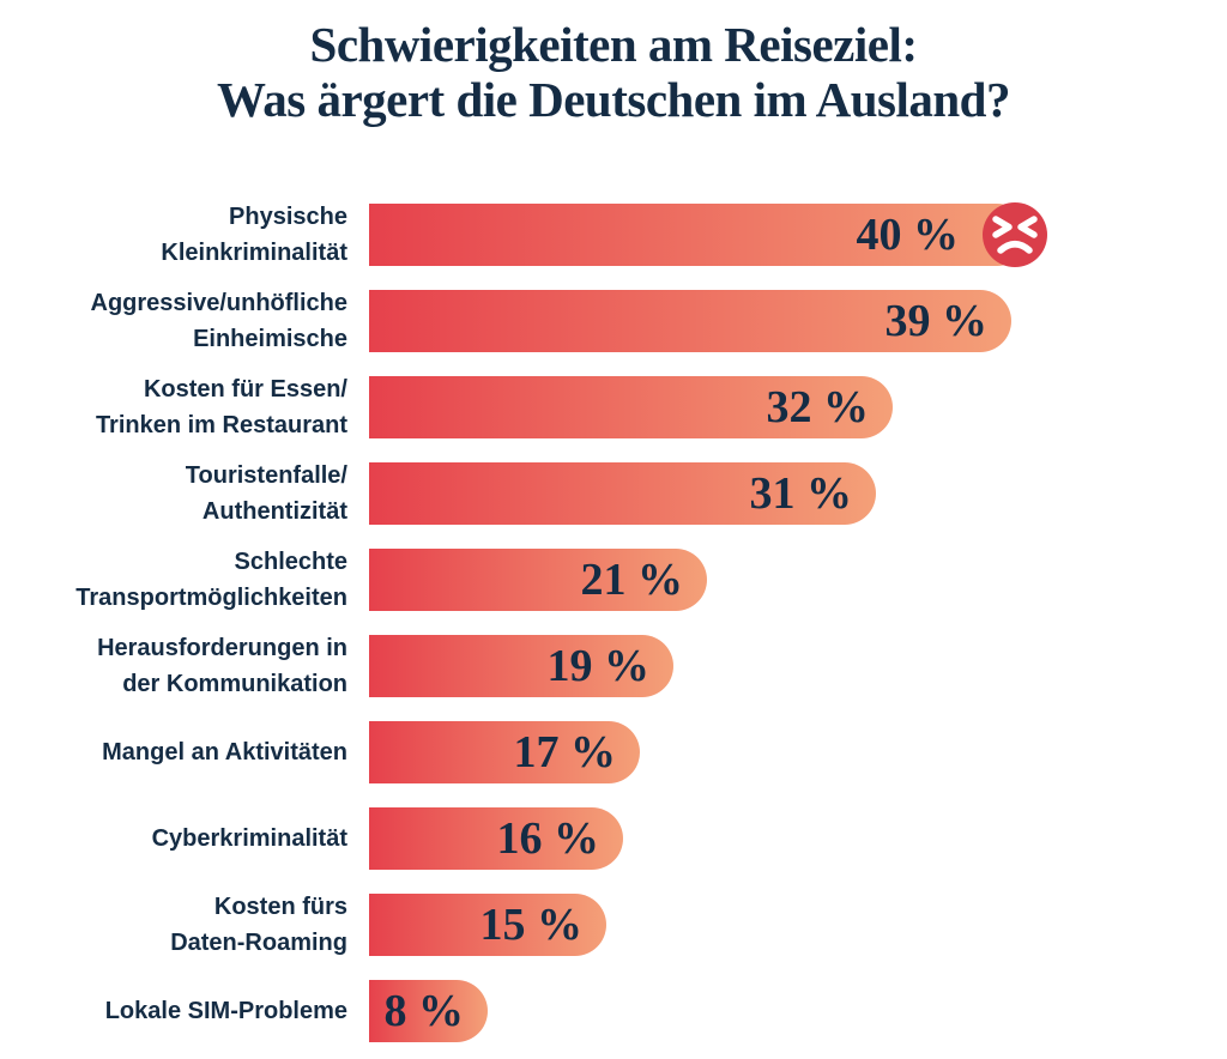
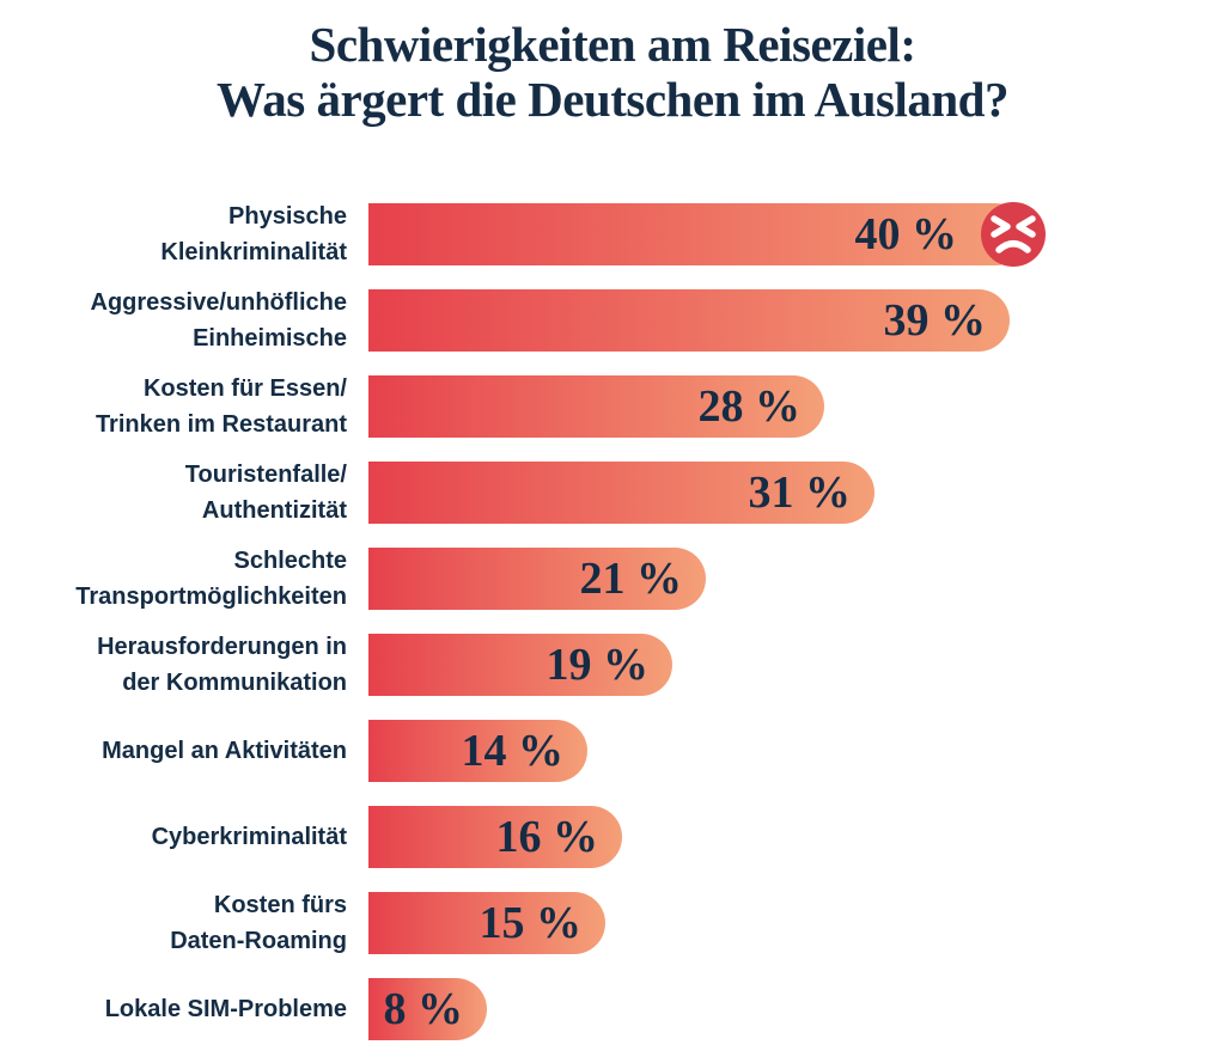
Kosten für Essen/ Trinken im Restaurant: 32 -> 28
Mangel an Aktivitäten: 17 -> 14
